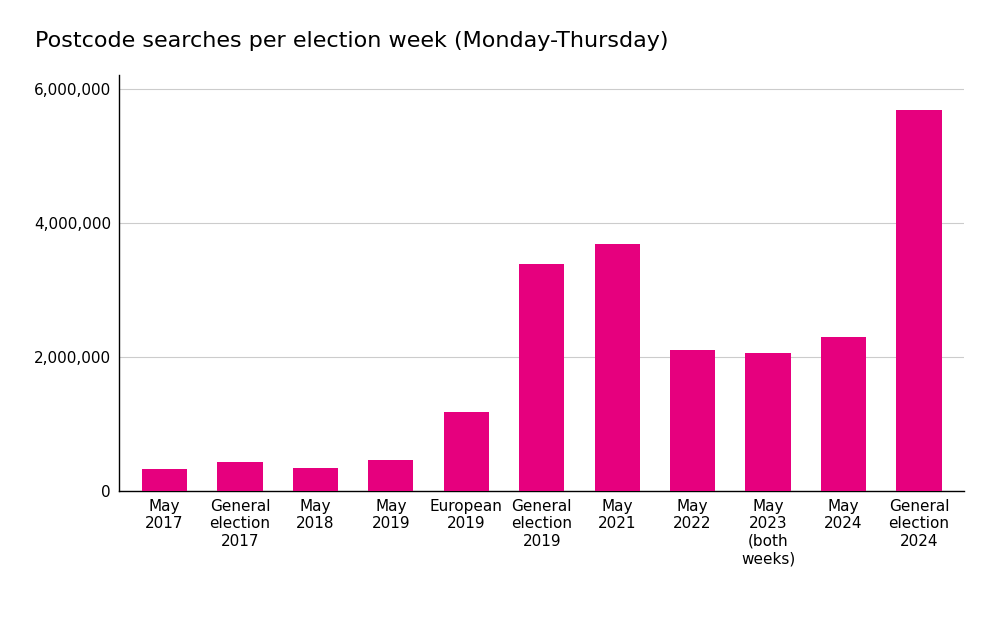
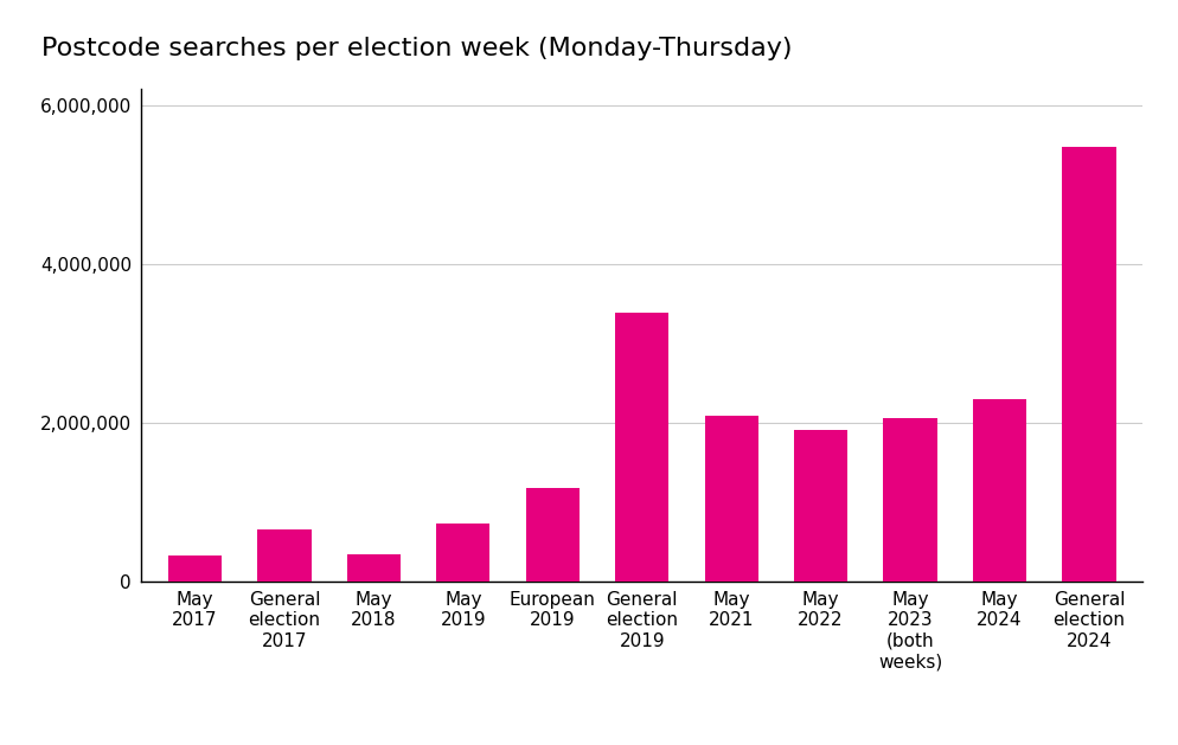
General election 2017: 420,000 -> 650,000
May 2019: 460,000 -> 730,000
May 2021: 3,680,000 -> 2,080,000
May 2022: 2,100,000 -> 1,900,000
General election 2024: 5,680,000 -> 5,480,000
